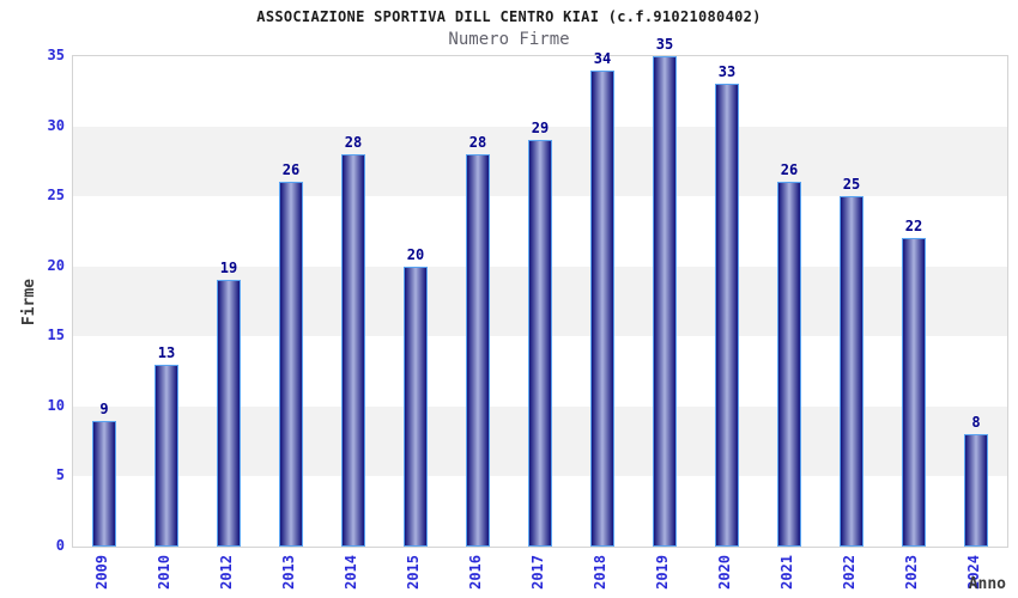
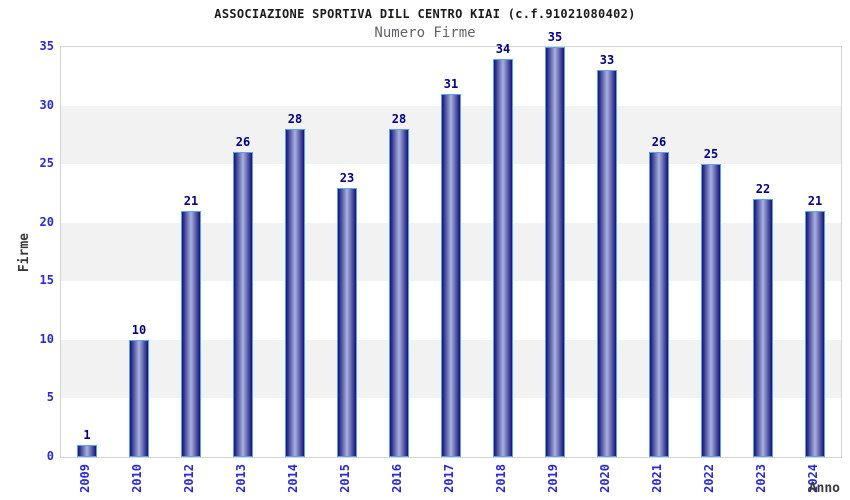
2009: 9 -> 1
2010: 13 -> 10
2012: 19 -> 21
2015: 20 -> 23
2017: 29 -> 31
2024: 8 -> 21
